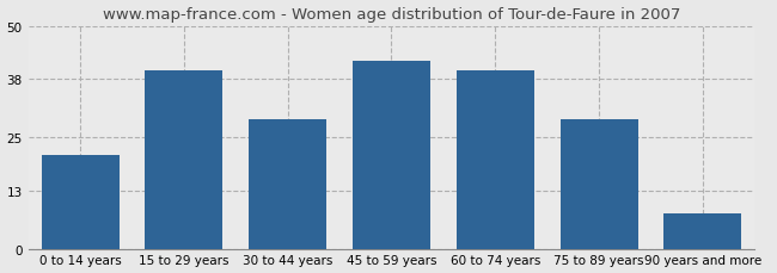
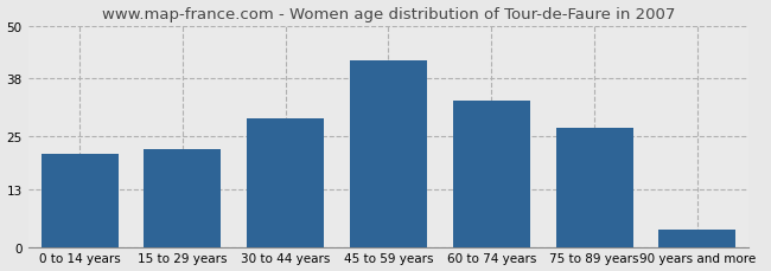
15 to 29 years: 40 -> 22
60 to 74 years: 40 -> 33
75 to 89 years: 29 -> 27
90 years and more: 8 -> 4
